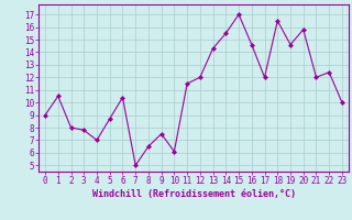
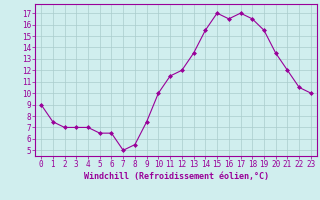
1: 10.5 -> 7.5
2: 8.0 -> 7.0
3: 7.8 -> 7.0
5: 8.7 -> 6.5
6: 10.4 -> 6.5
8: 6.5 -> 5.5
10: 6.1 -> 10.0
13: 14.3 -> 13.5
16: 14.6 -> 16.5
17: 12.0 -> 17.0
19: 14.6 -> 15.5
20: 15.8 -> 13.5
22: 12.4 -> 10.5
